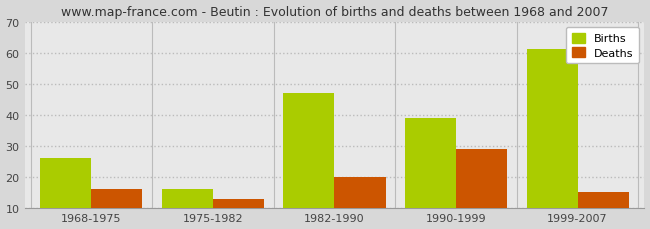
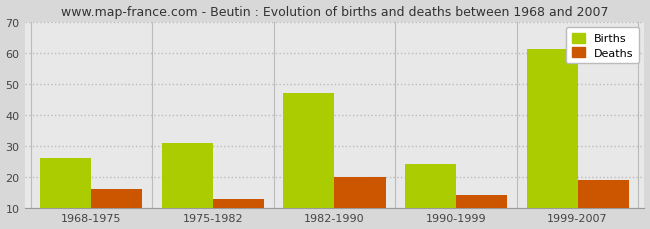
Births/1975-1982: 16 -> 31
Births/1990-1999: 39 -> 24
Deaths/1990-1999: 29 -> 14
Deaths/1999-2007: 15 -> 19
